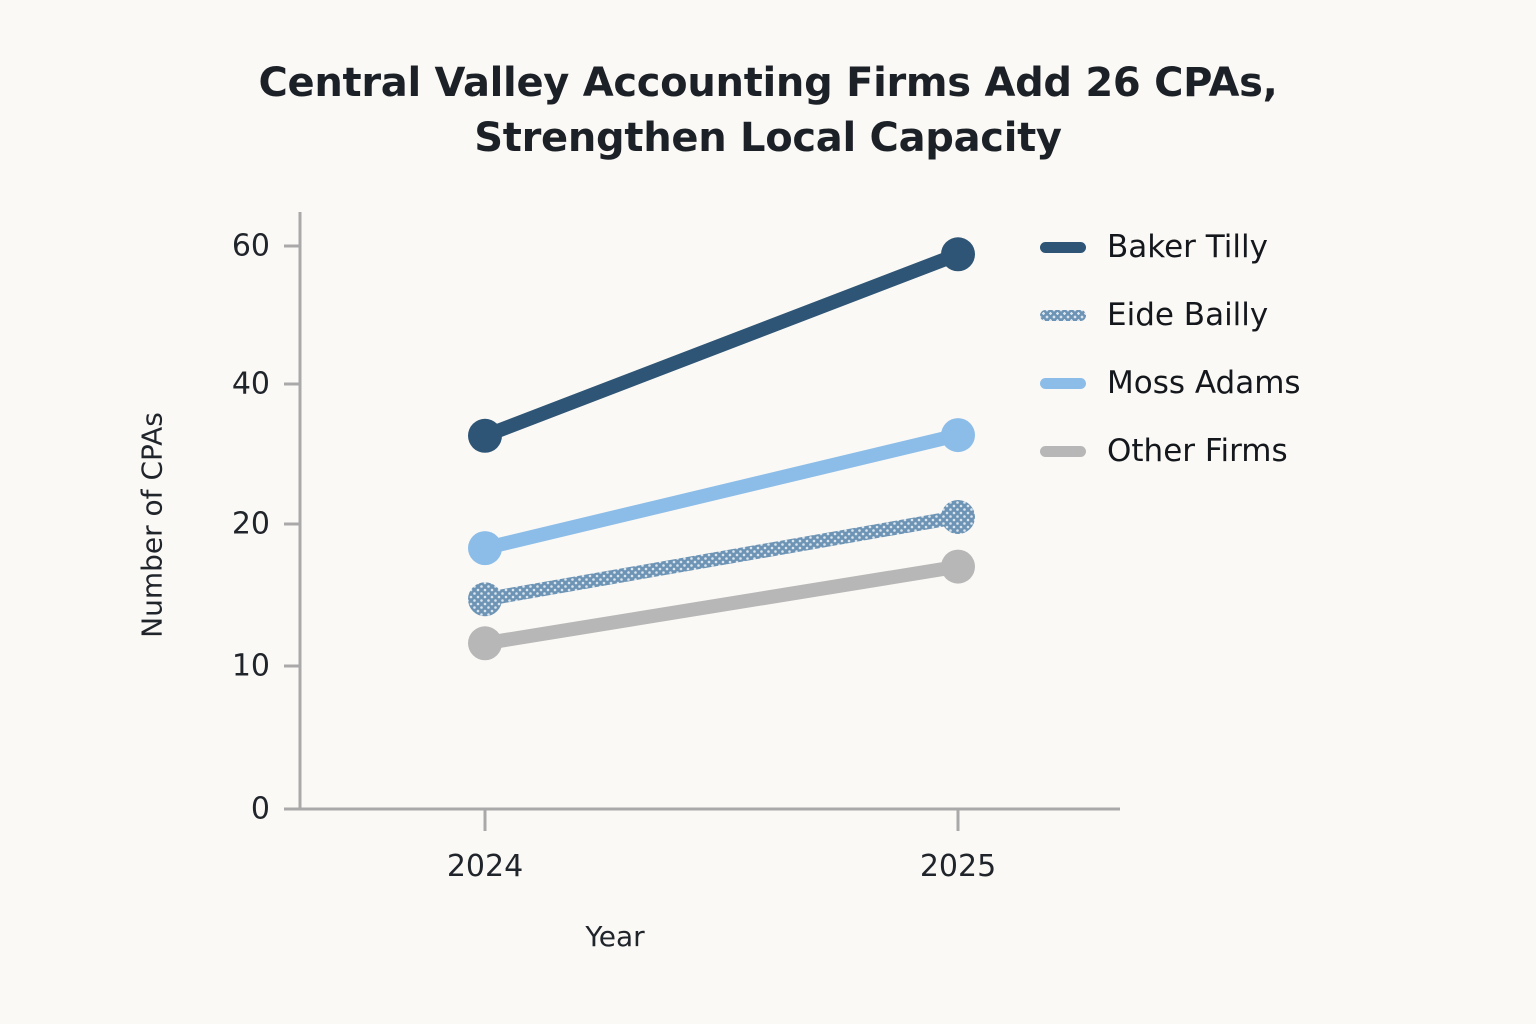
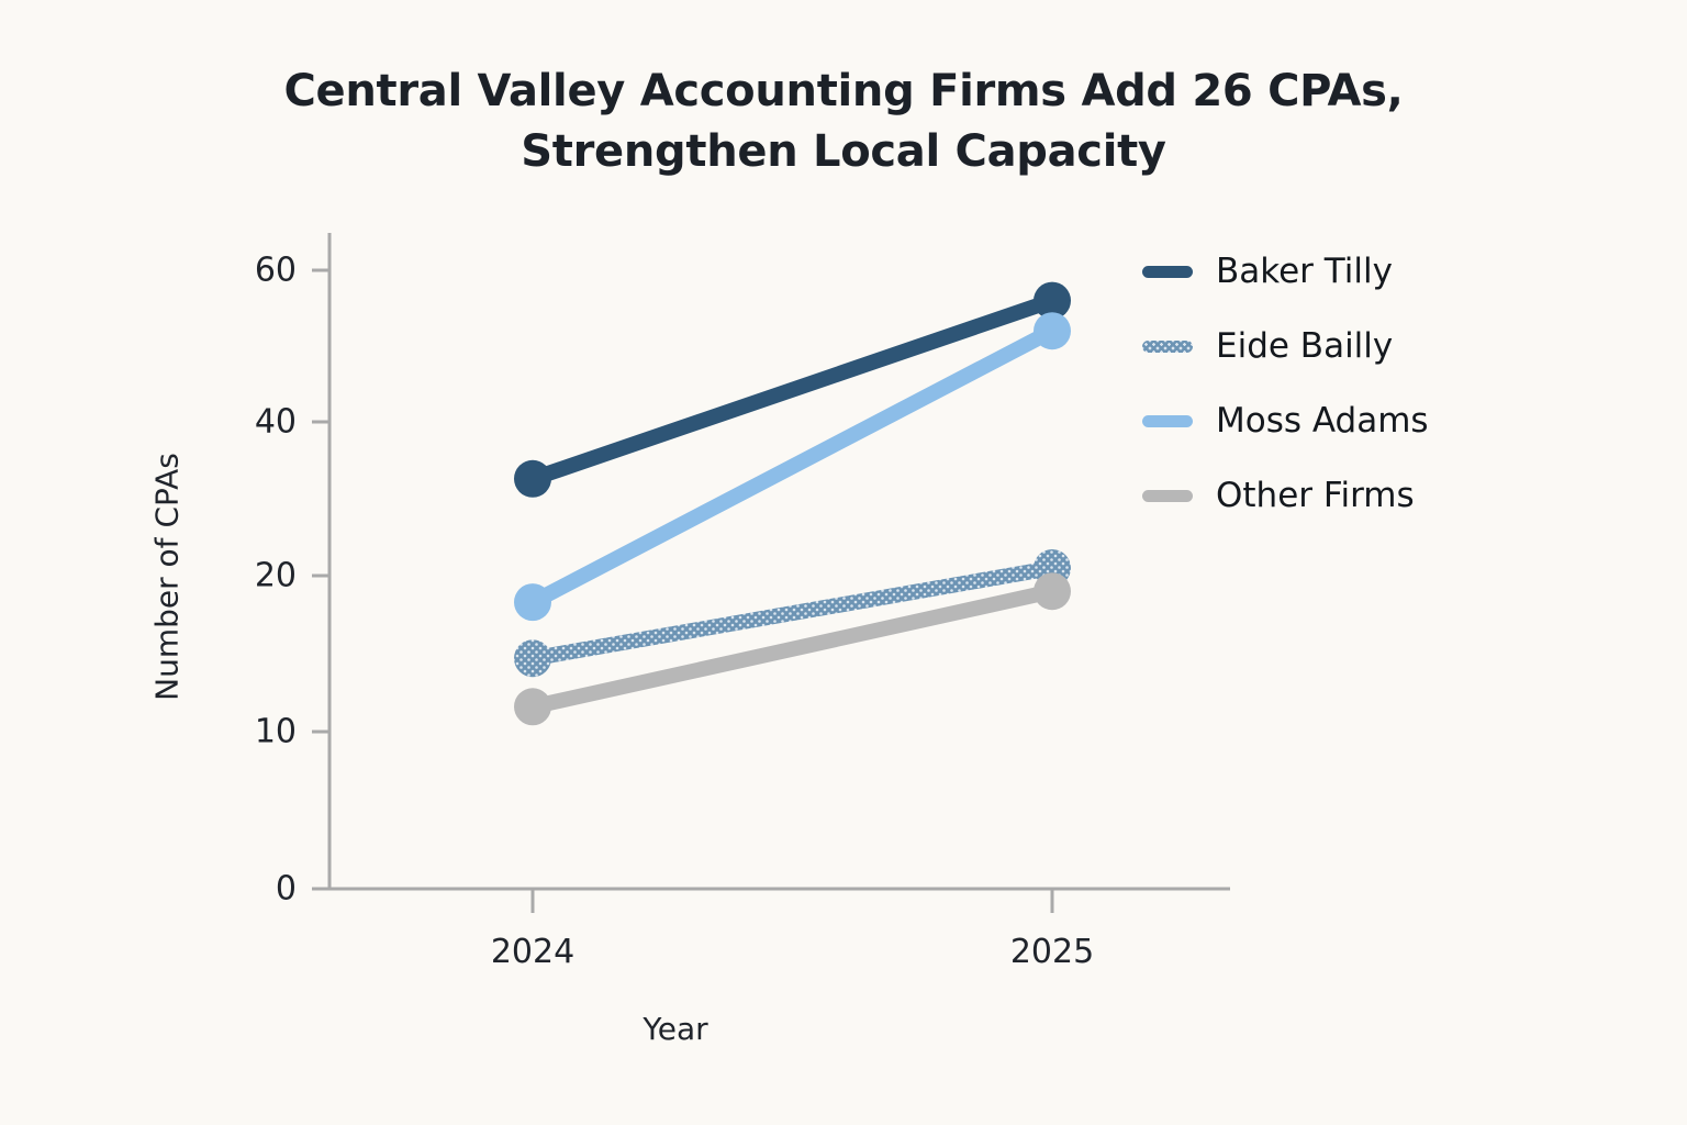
Baker Tilly/2025: 59 -> 56
Moss Adams/2025: 33 -> 52
Other Firms/2025: 17 -> 19
